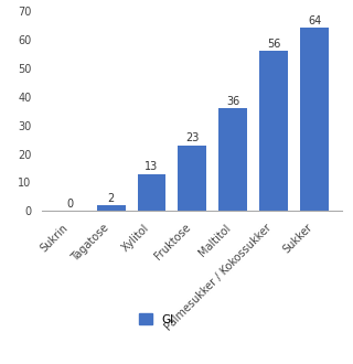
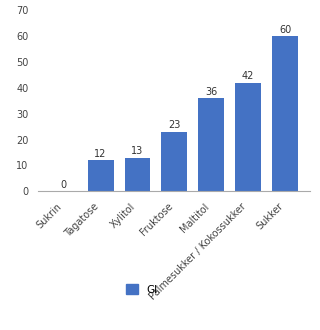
Tagatose: 2 -> 12
Palmesukker / Kokossukker: 56 -> 42
Sukker: 64 -> 60
